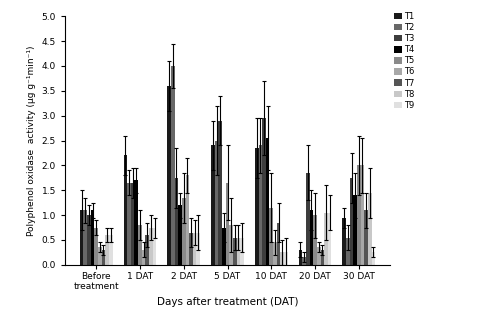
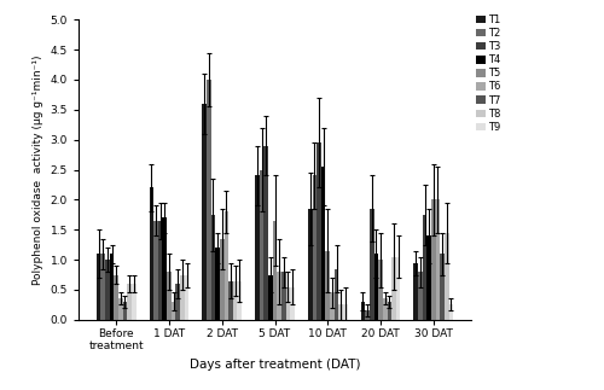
T7/5 DAT: 0.55 -> 0.80
T1/10 DAT: 2.35 -> 1.85
T2/30 DAT: 0.55 -> 0.80
